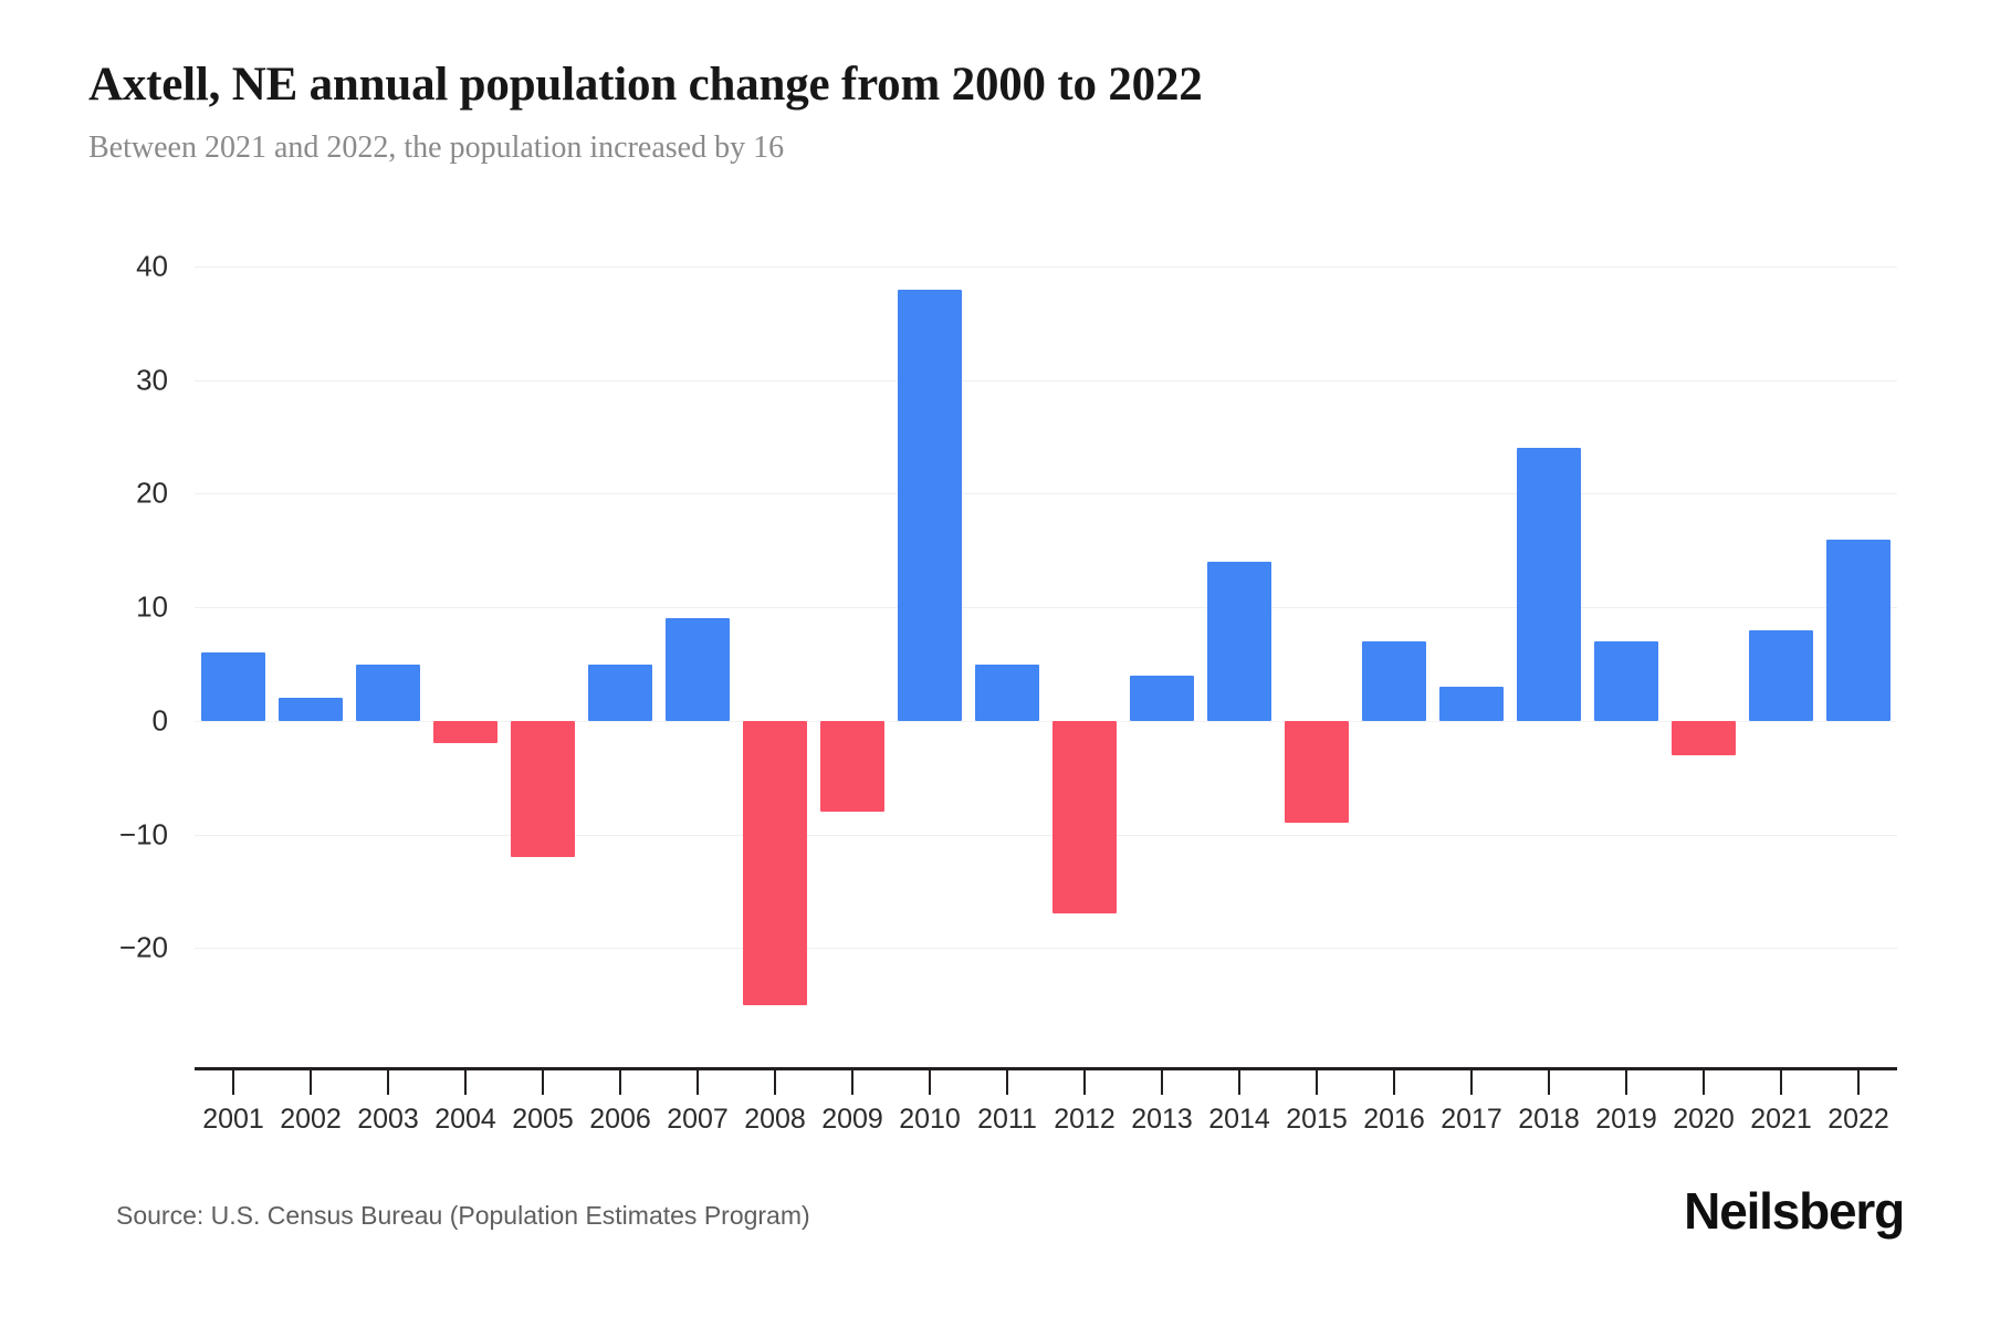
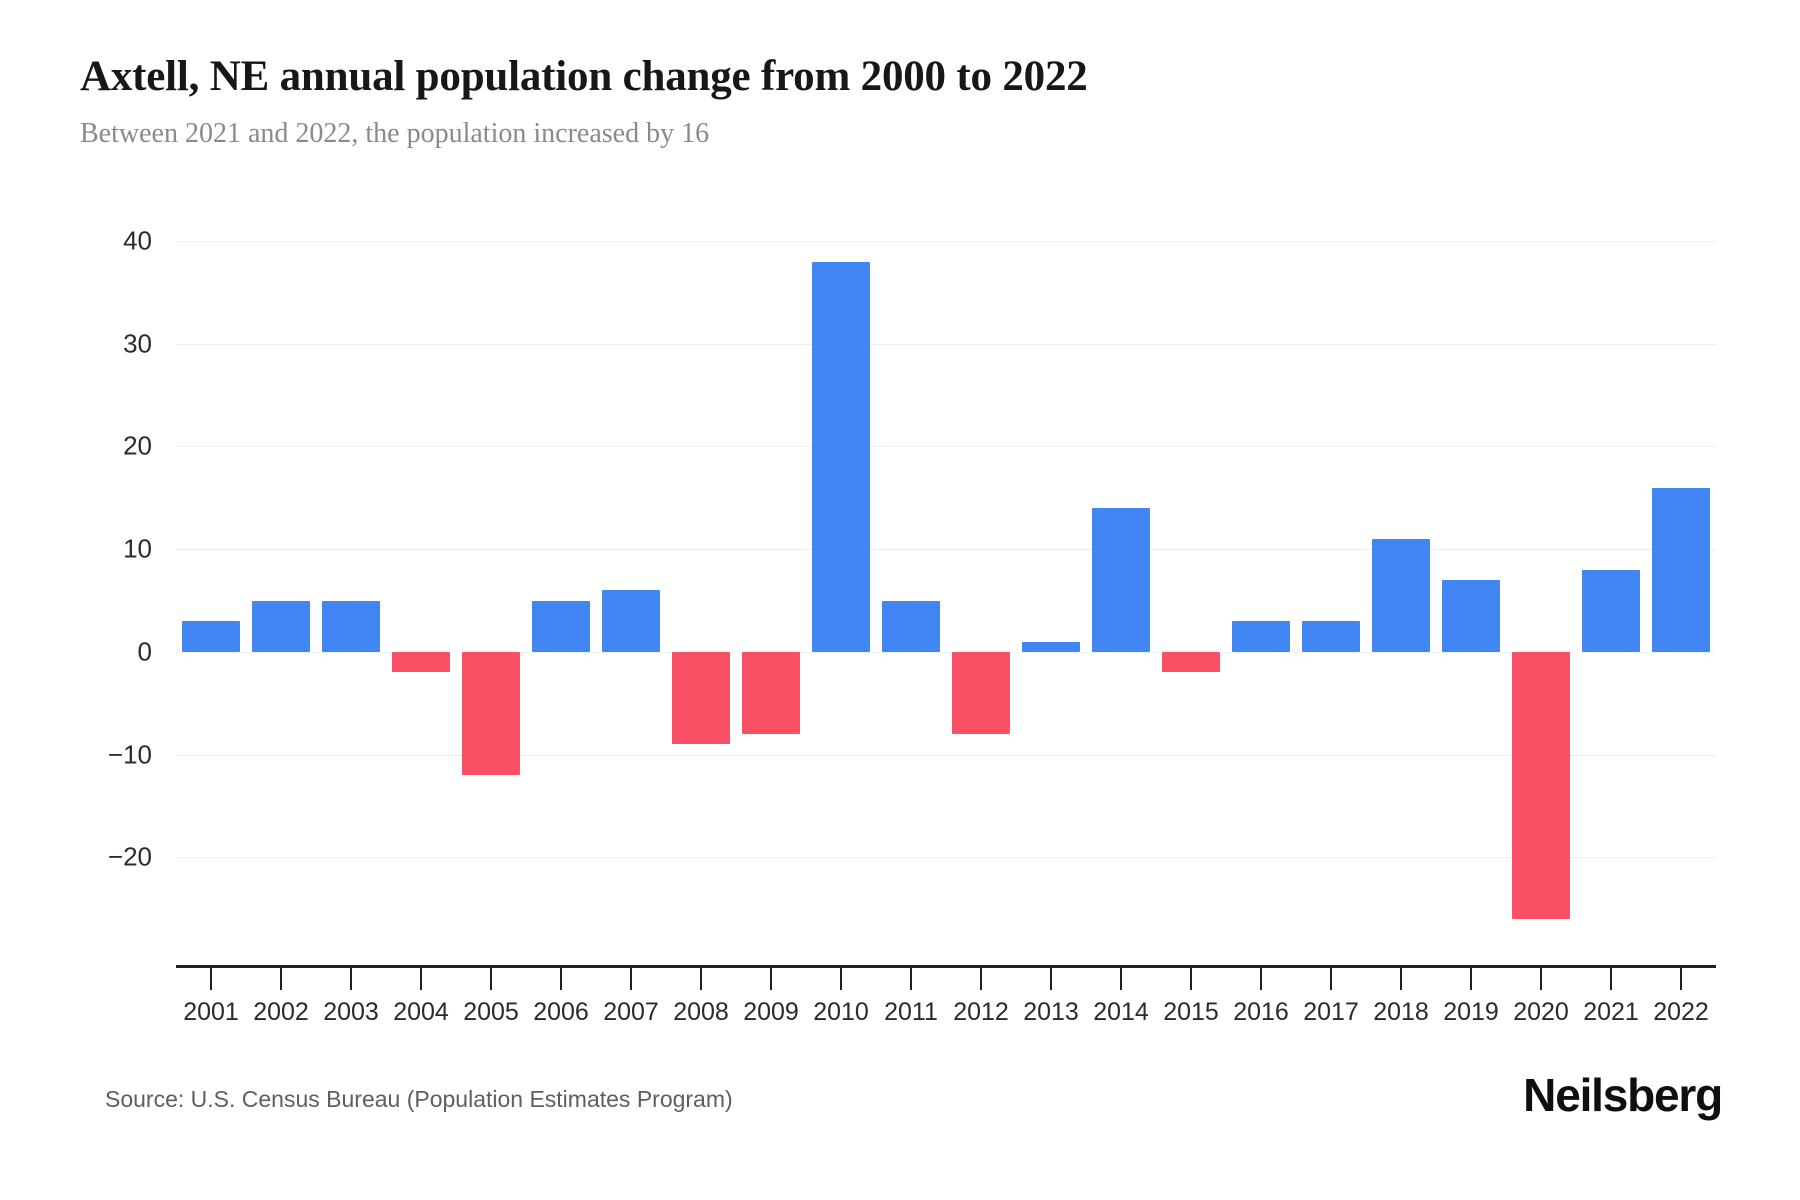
2001: 6 -> 3
2002: 2 -> 5
2007: 9 -> 6
2008: -25 -> -9
2012: -17 -> -8
2013: 4 -> 1
2015: -9 -> -2
2016: 7 -> 3
2018: 24 -> 11
2020: -3 -> -26
